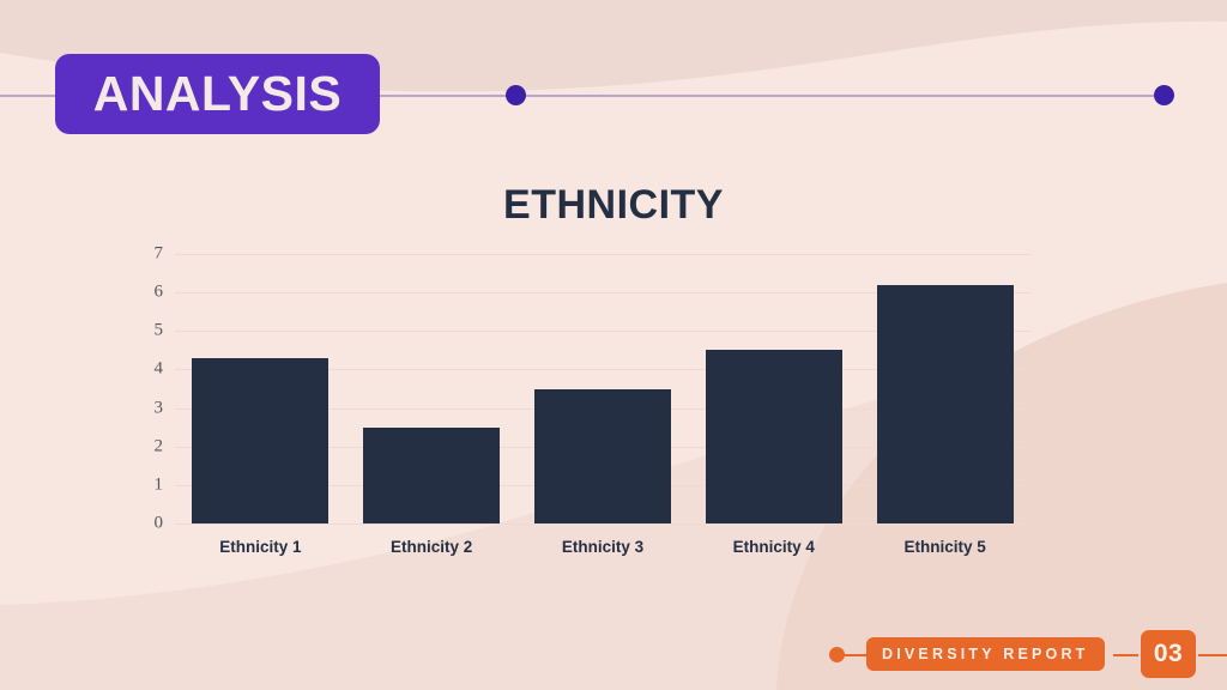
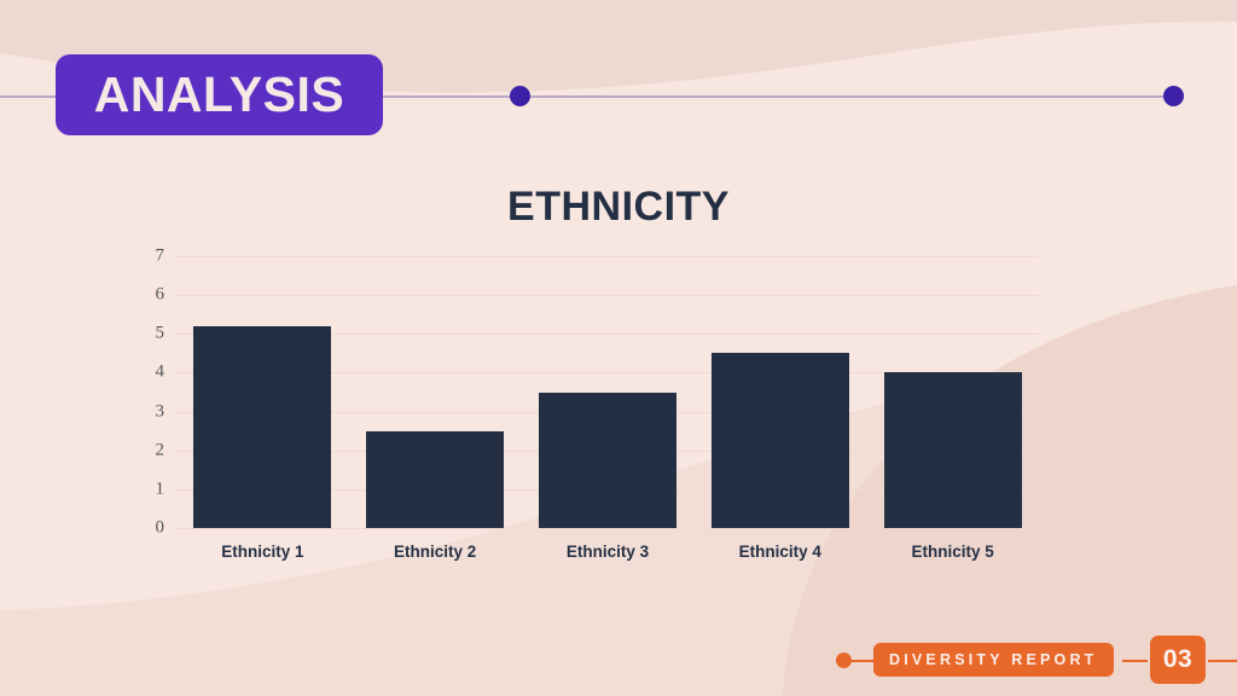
Ethnicity 1: 4.3 -> 5.2
Ethnicity 5: 6.2 -> 4.0
